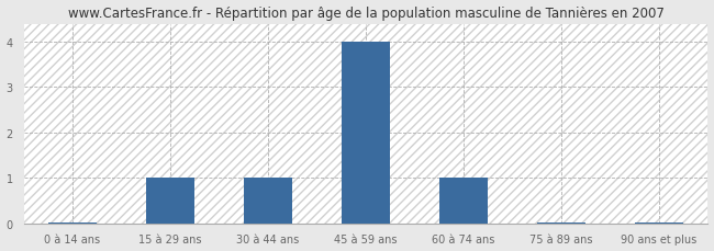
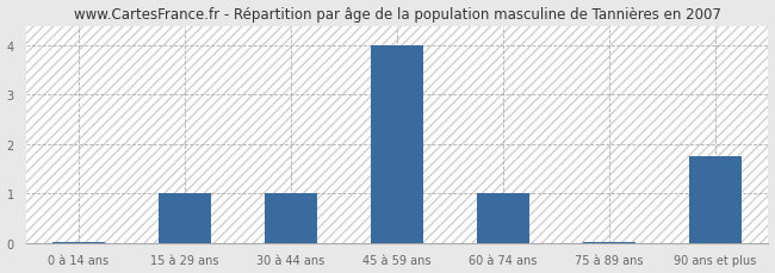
90 ans et plus: 0.02 -> 1.75
